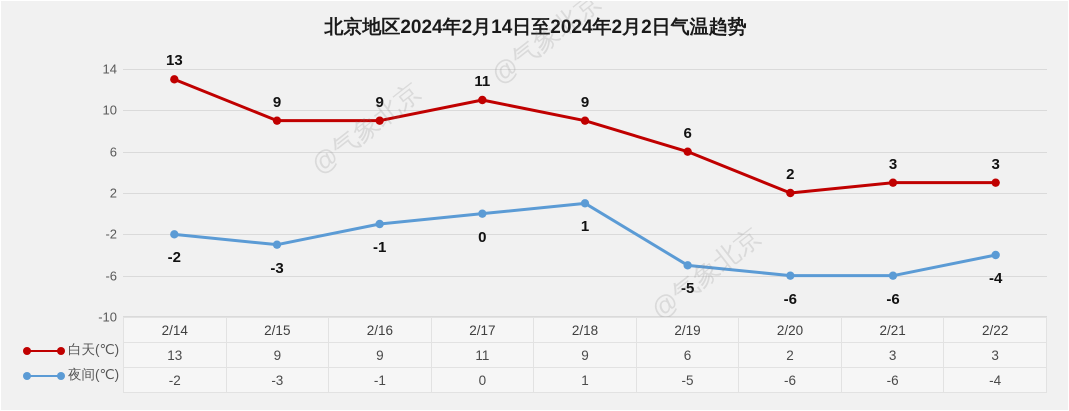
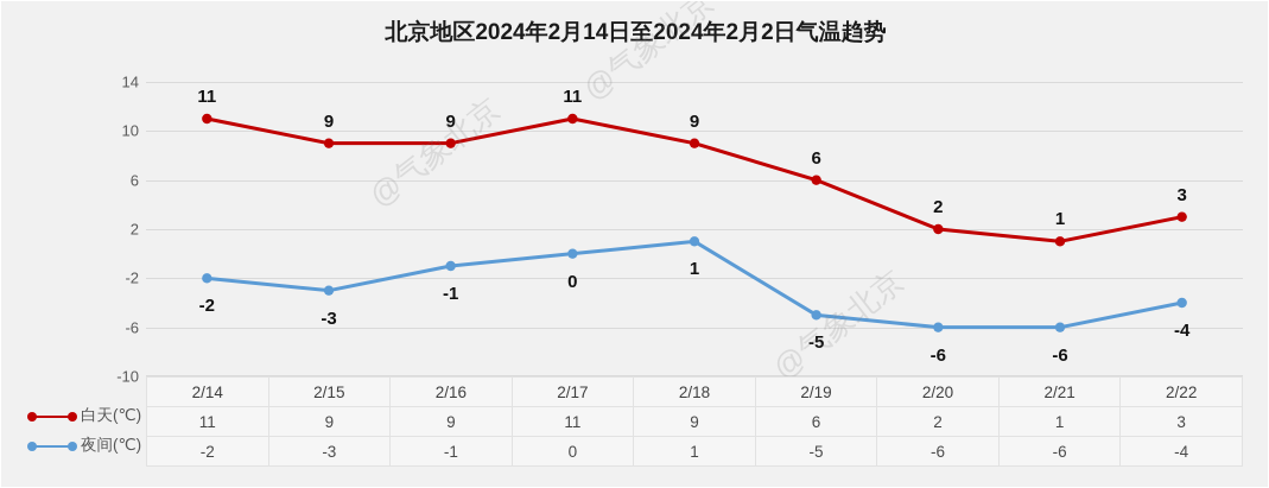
白天(℃)/2/14: 13 -> 11
白天(℃)/2/21: 3 -> 1
